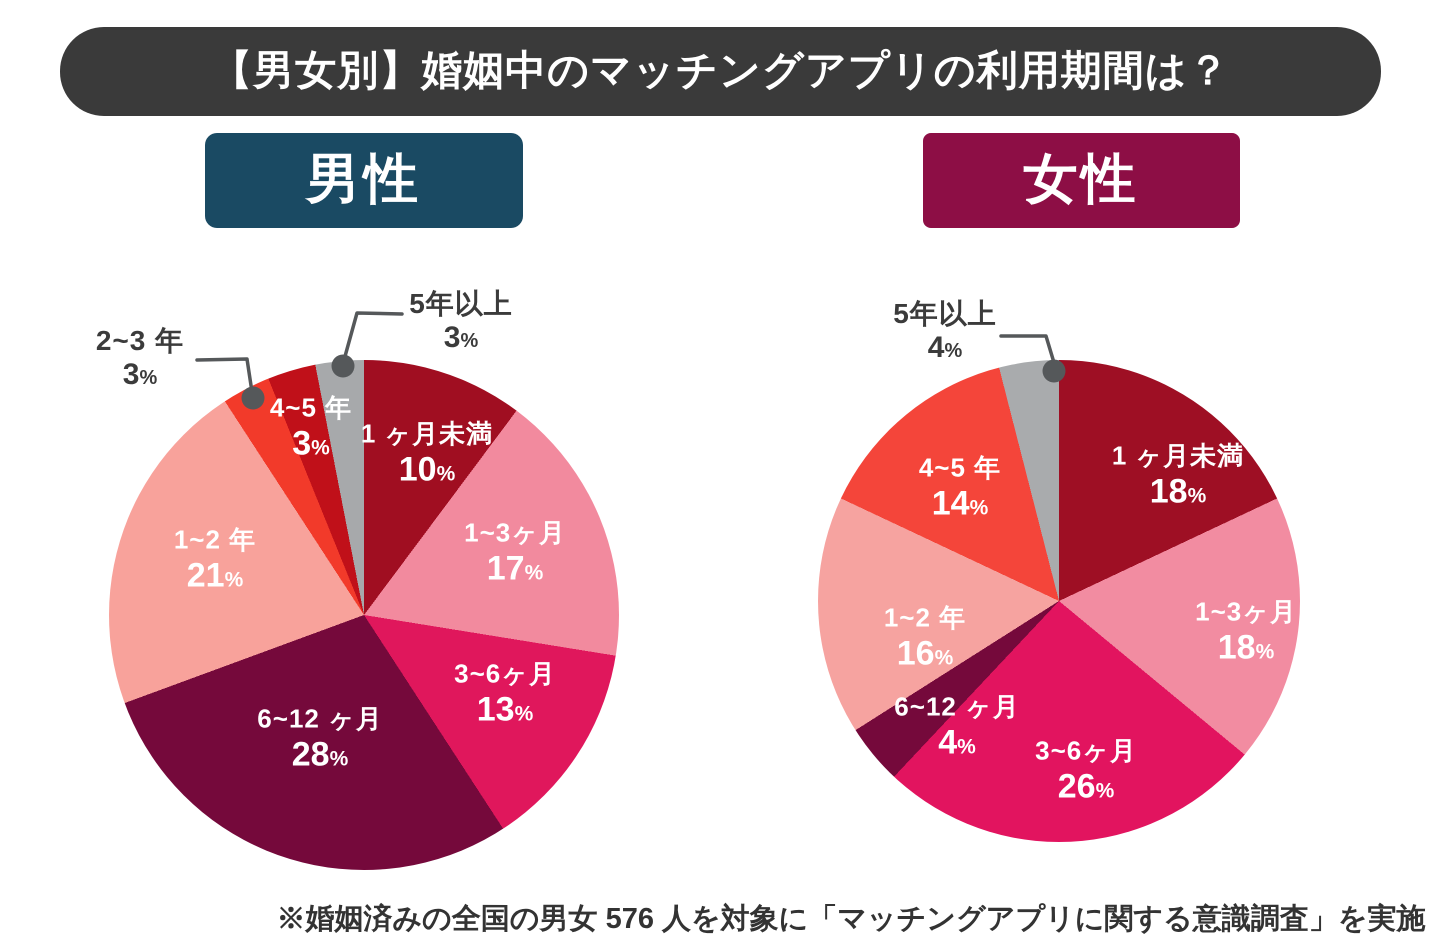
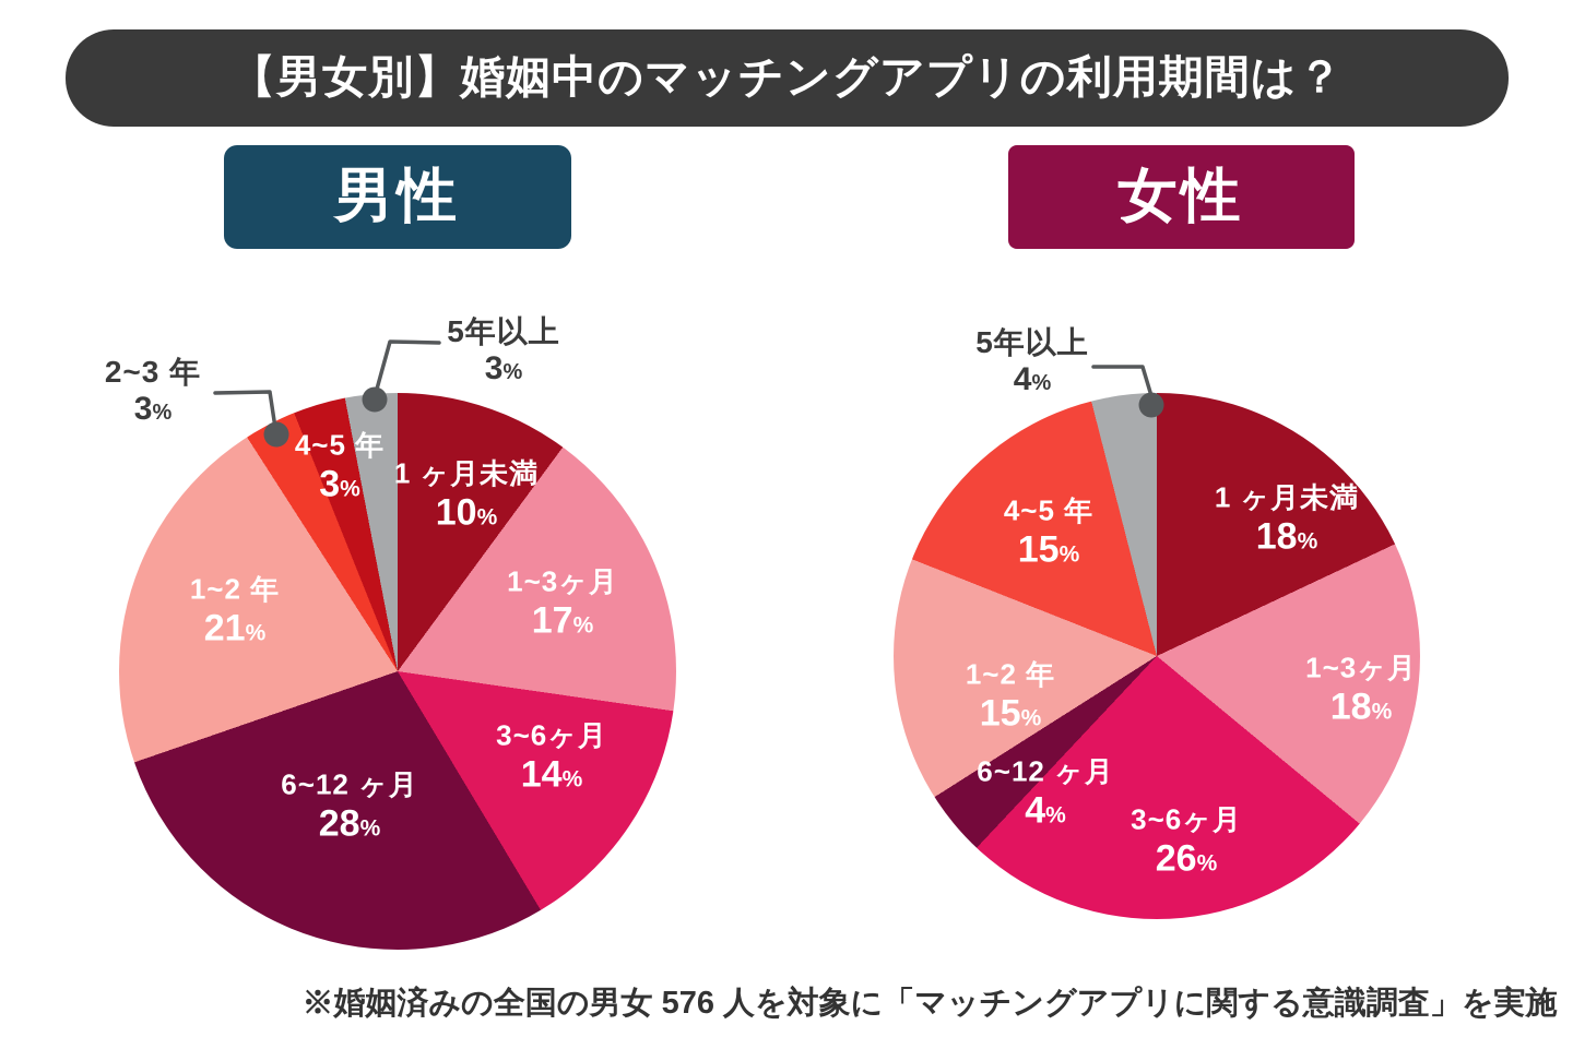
男性/3~6ヶ月: 13 -> 14
女性/1~2 年: 16 -> 15
女性/4~5 年: 14 -> 15
